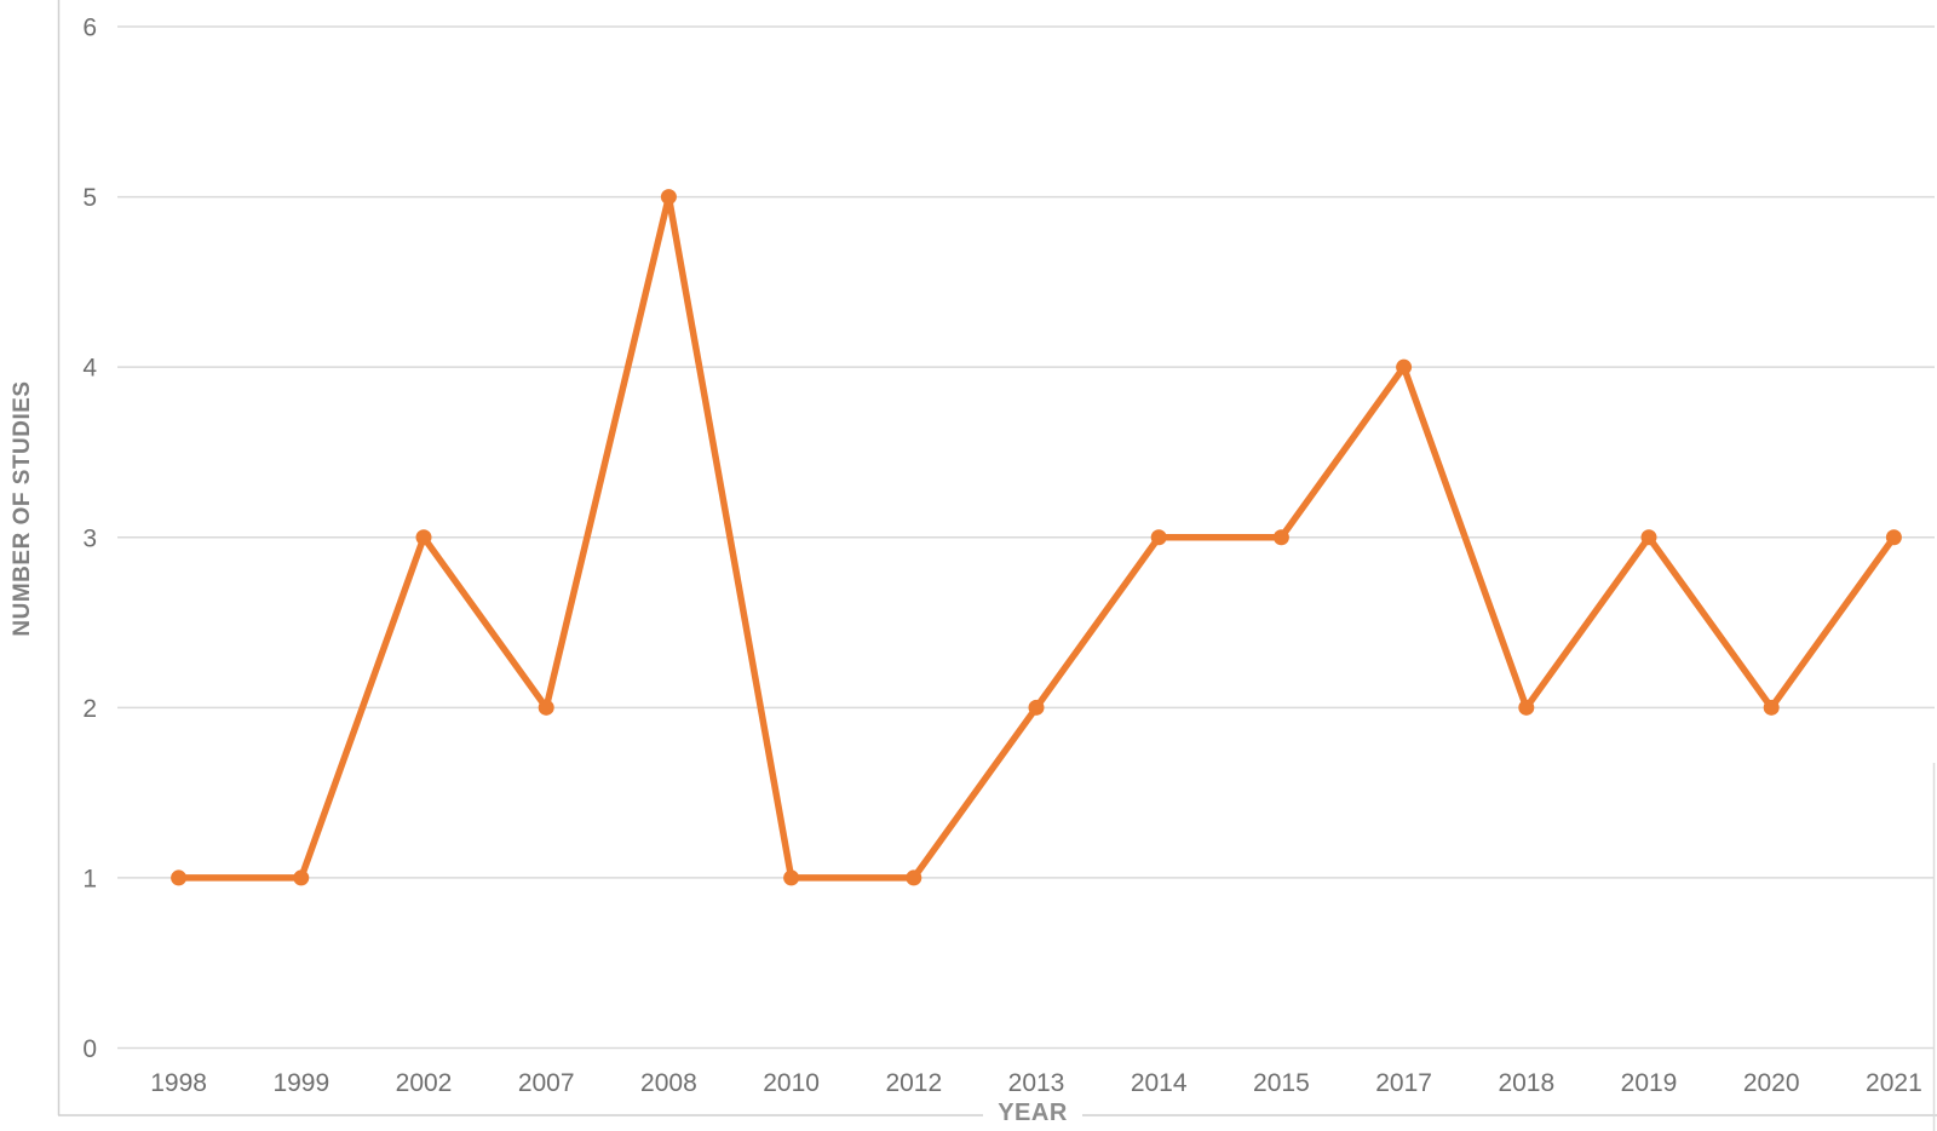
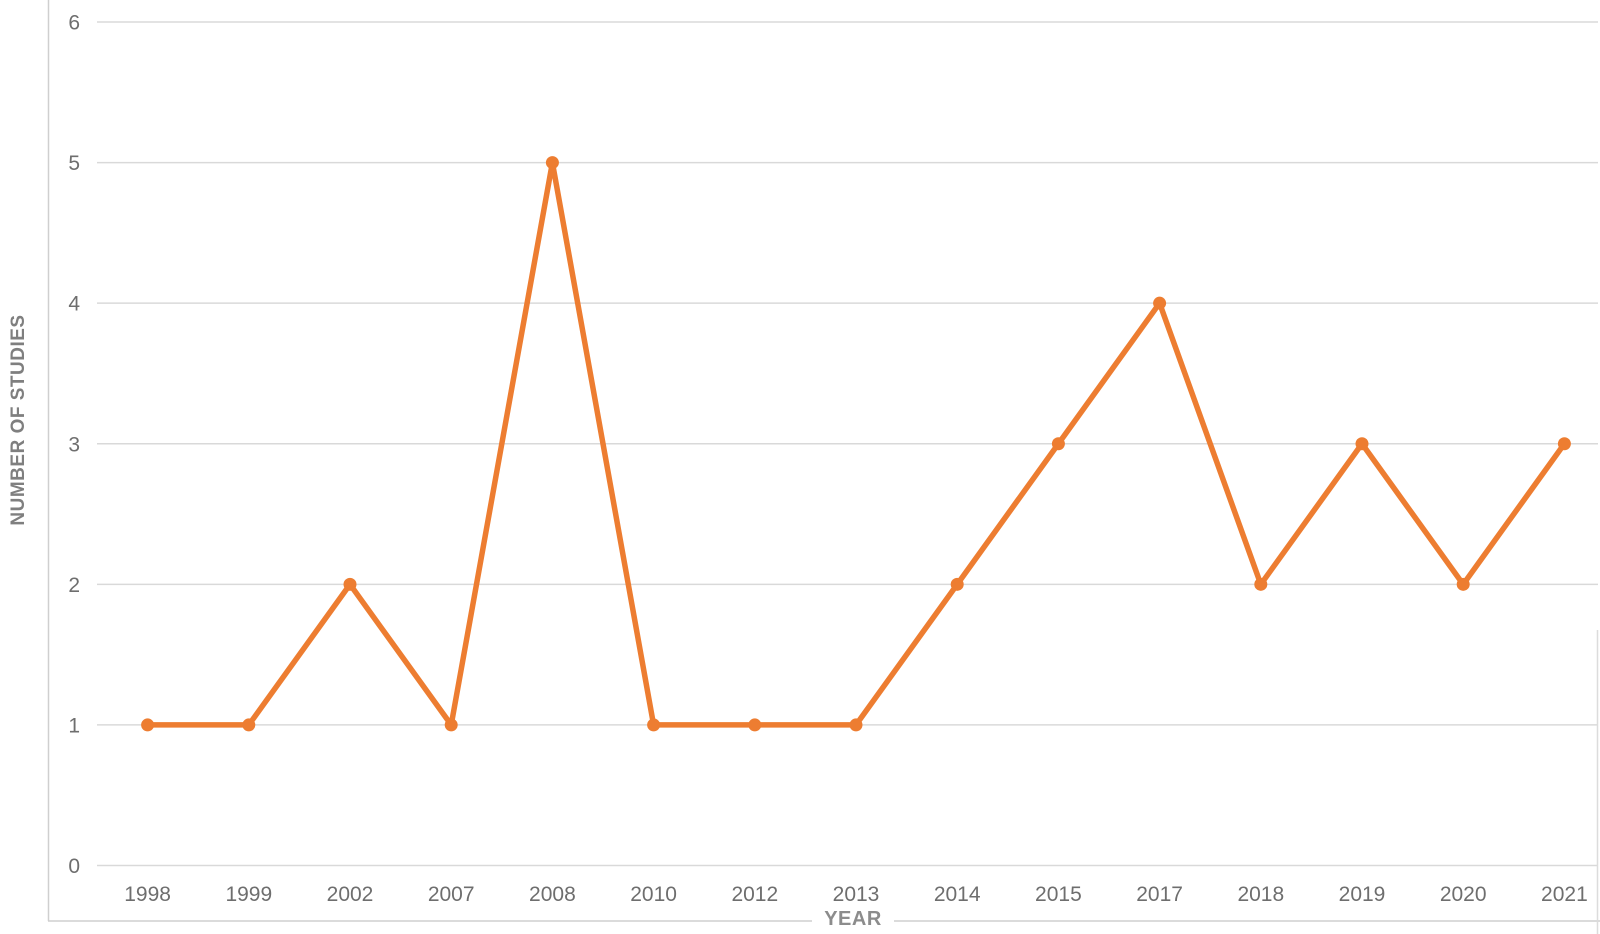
2002: 3 -> 2
2007: 2 -> 1
2013: 2 -> 1
2014: 3 -> 2
